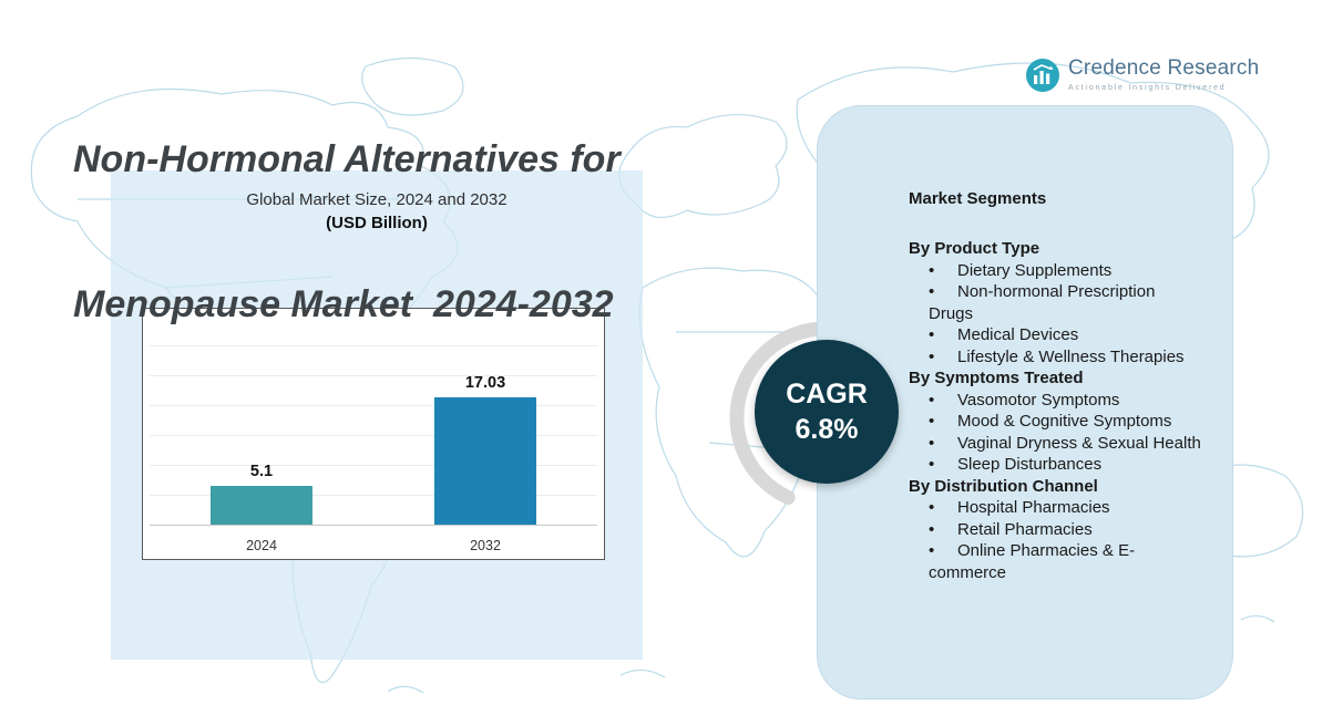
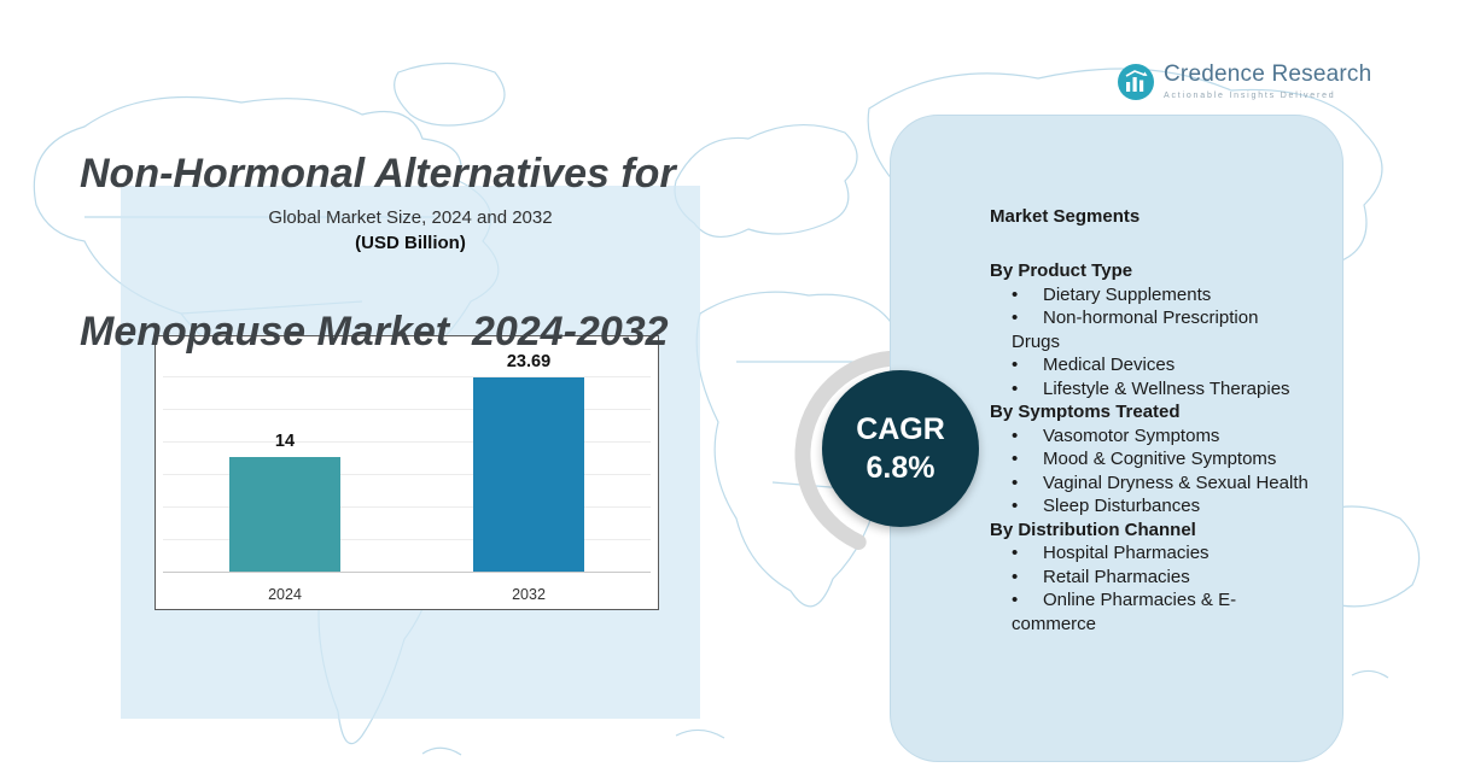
2024: 5.1 -> 14
2032: 17.03 -> 23.69
